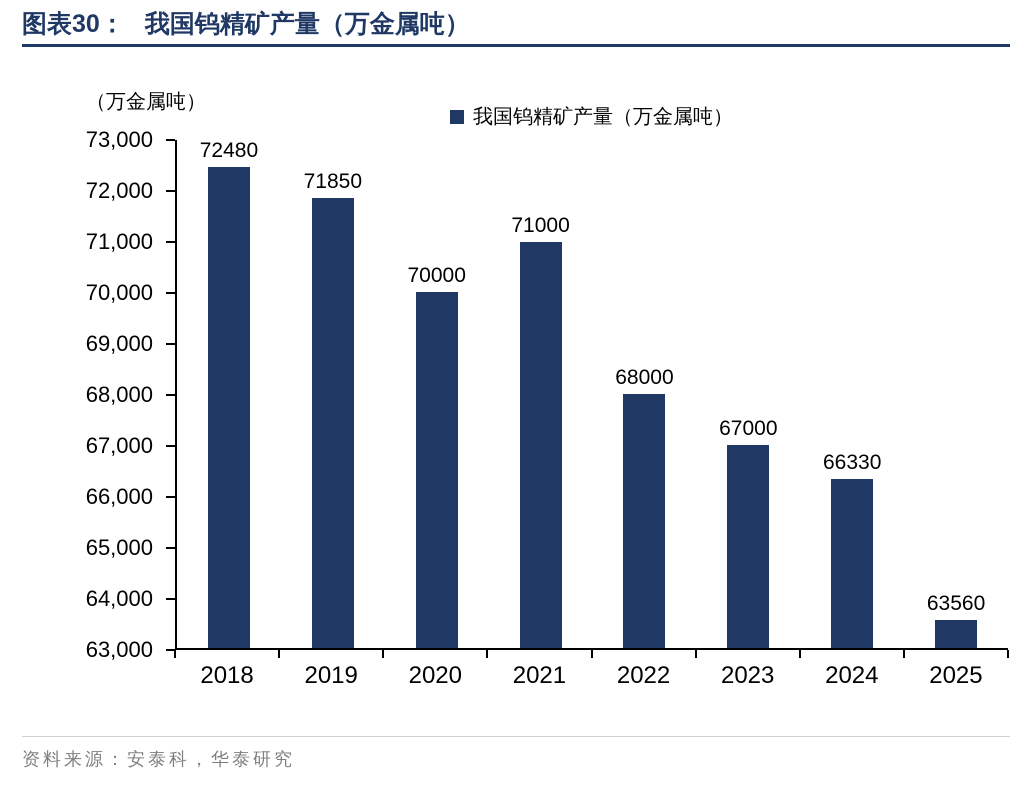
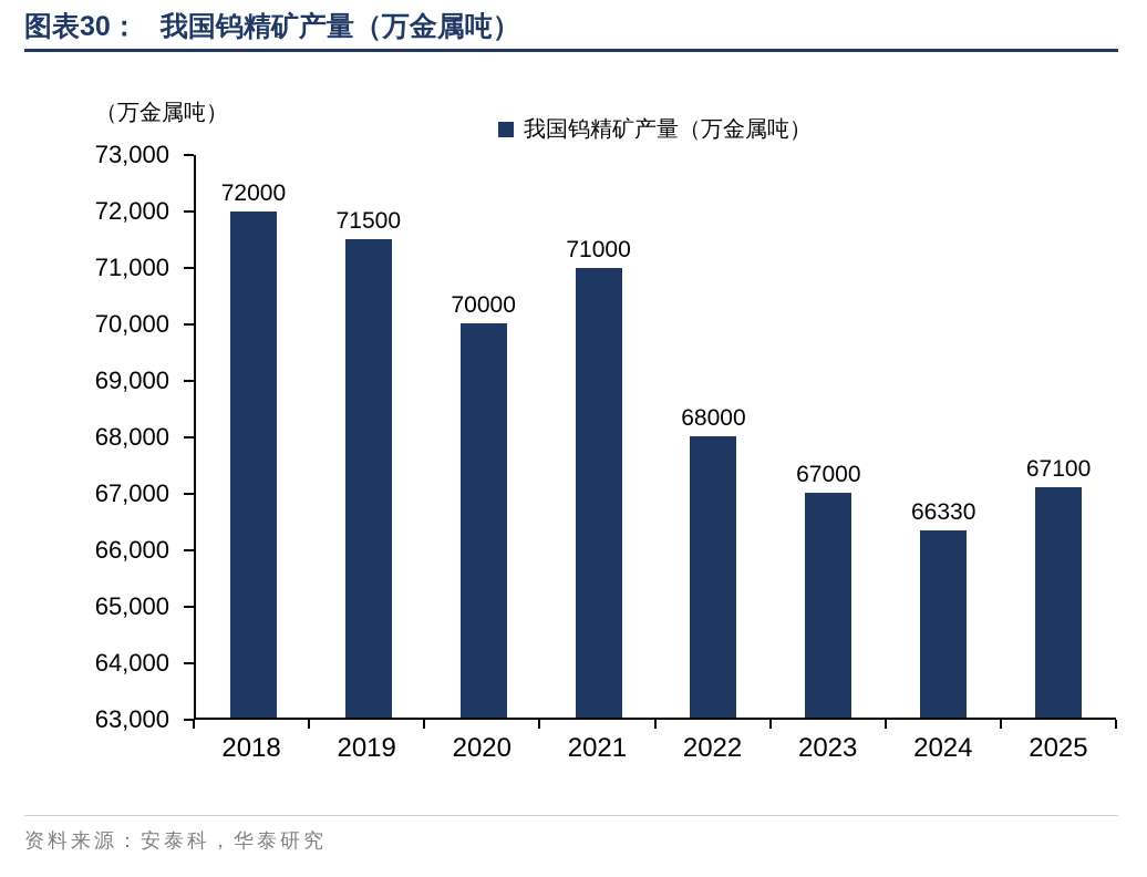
2018: 72480 -> 72000
2019: 71850 -> 71500
2025: 63560 -> 67100
